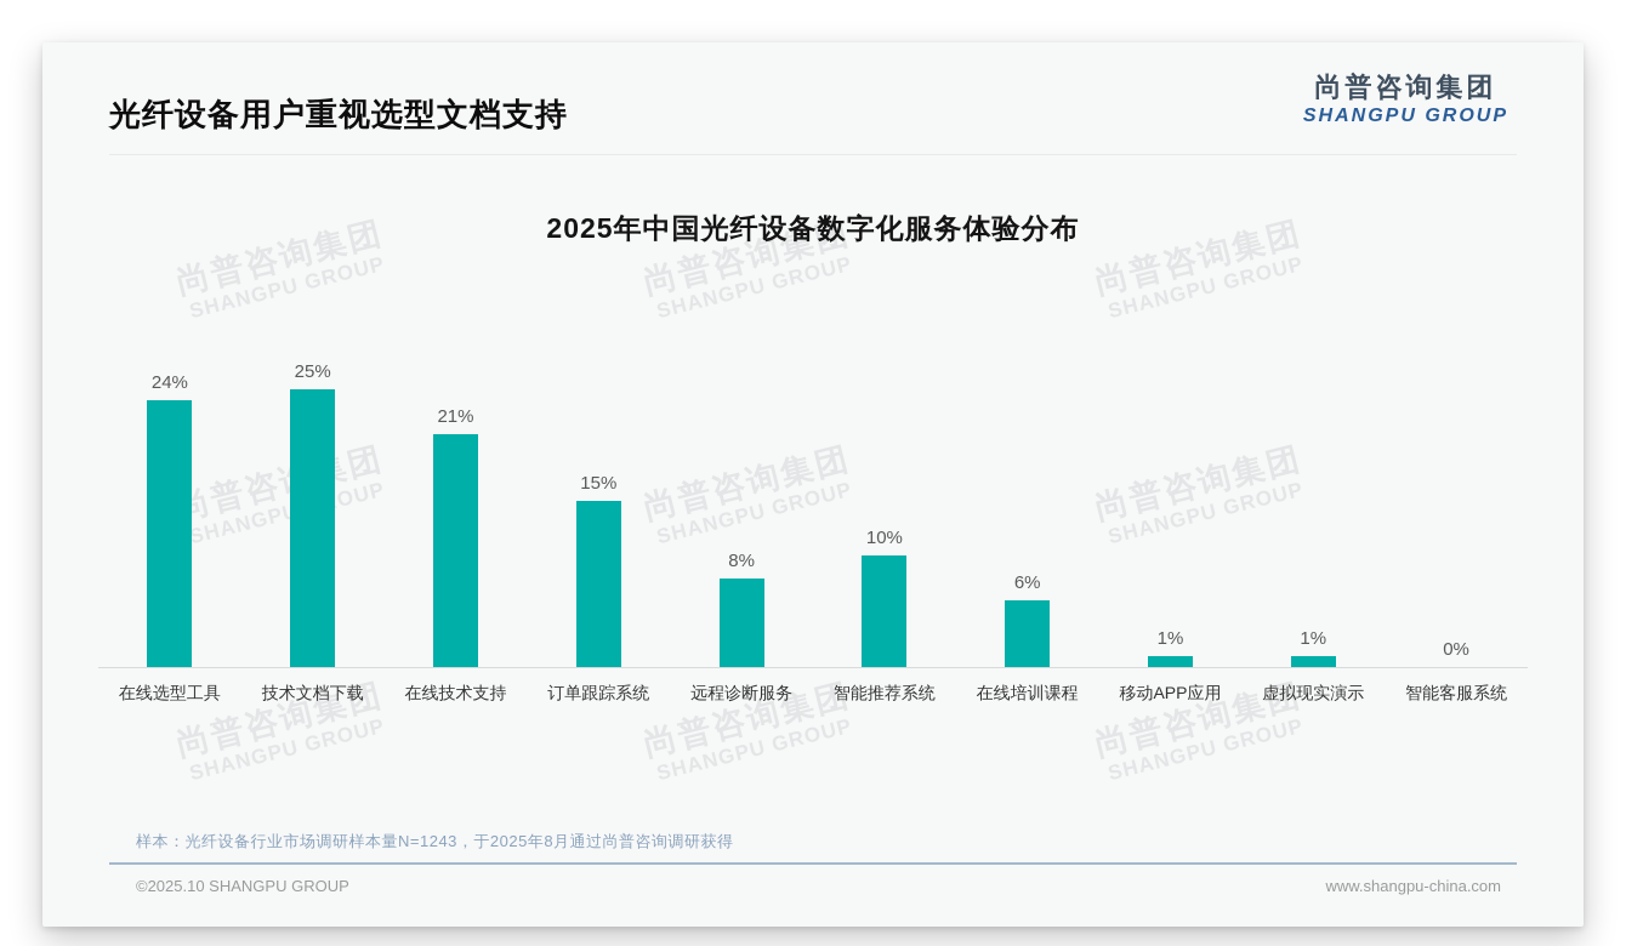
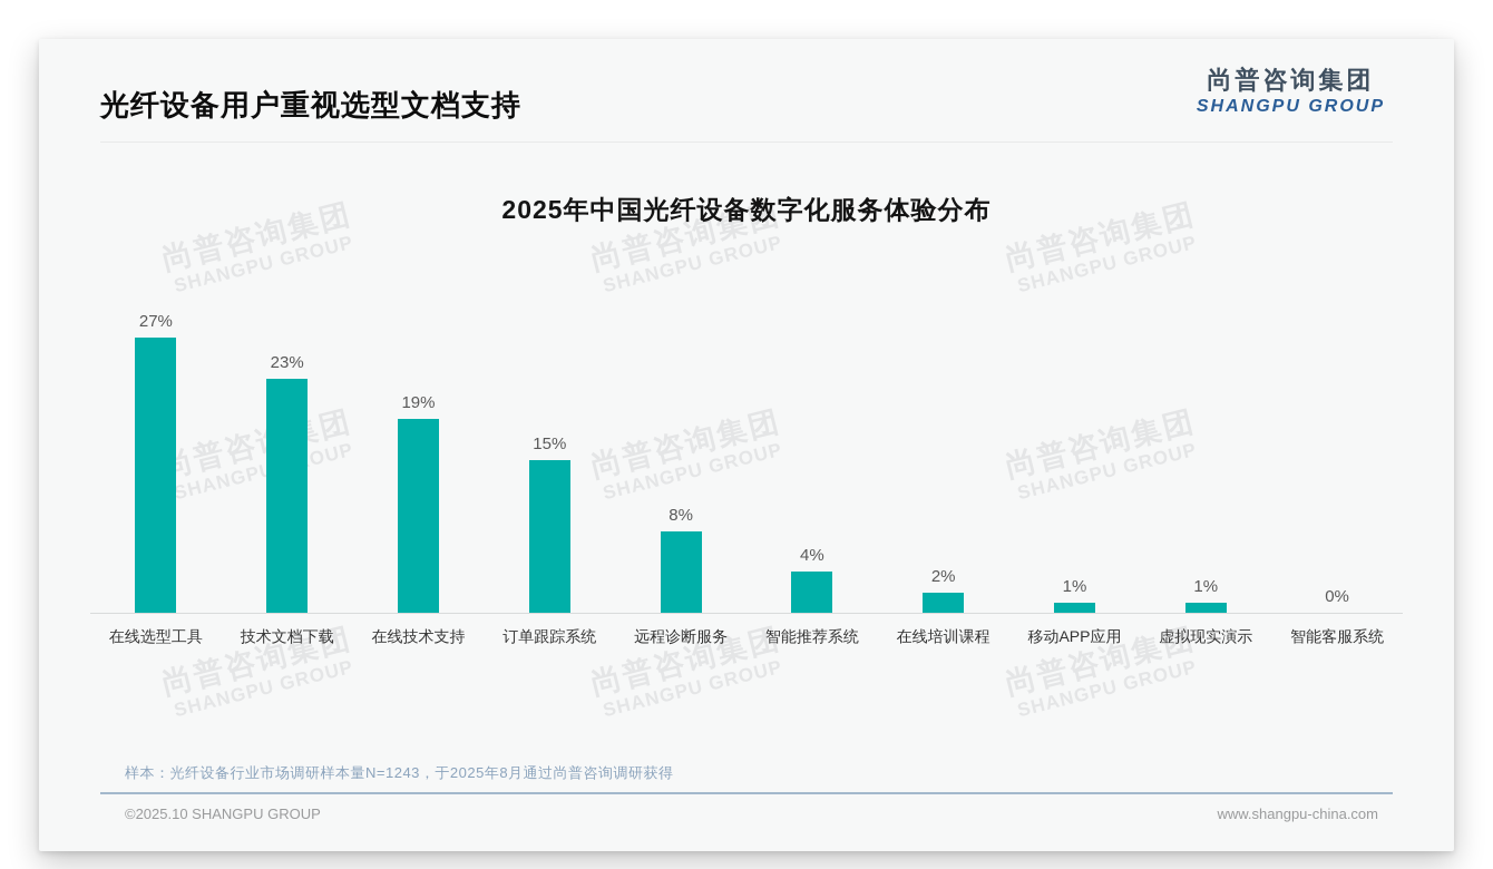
在线选型工具: 24% -> 27%
技术文档下载: 25% -> 23%
在线技术支持: 21% -> 19%
智能推荐系统: 10% -> 4%
在线培训课程: 6% -> 2%
